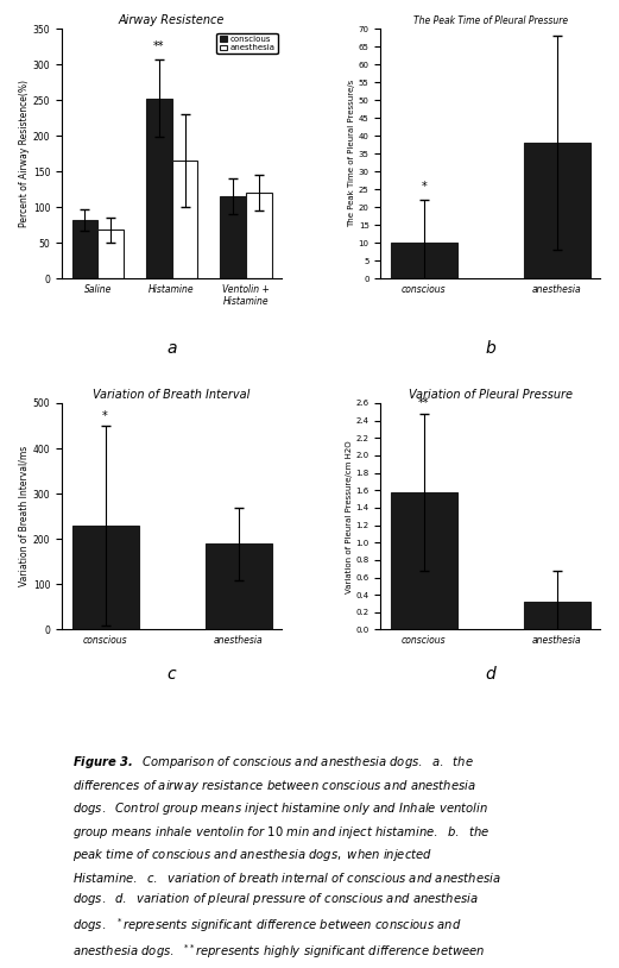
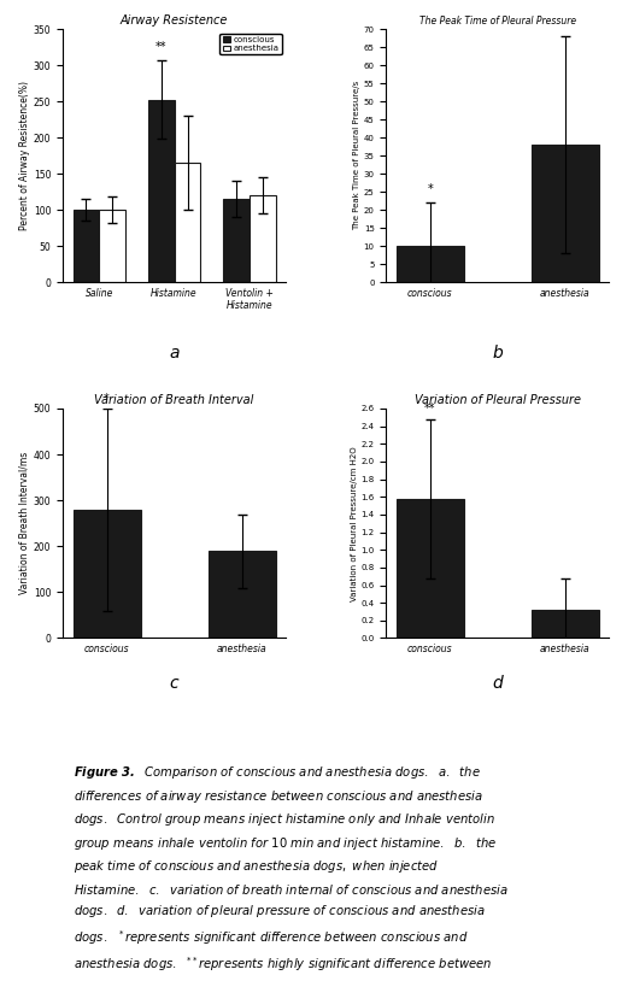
Airway Resistence/conscious/Saline: 82 -> 100
Airway Resistence/anesthesia/Saline: 68 -> 100
Variation of Breath Interval/conscious: 230 -> 280
